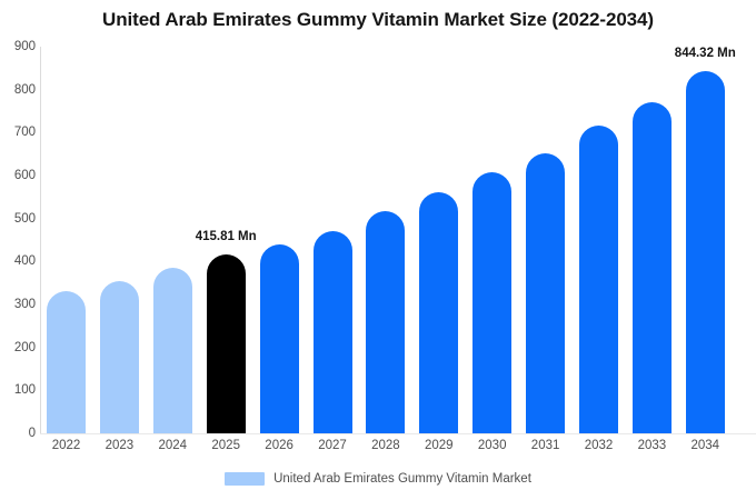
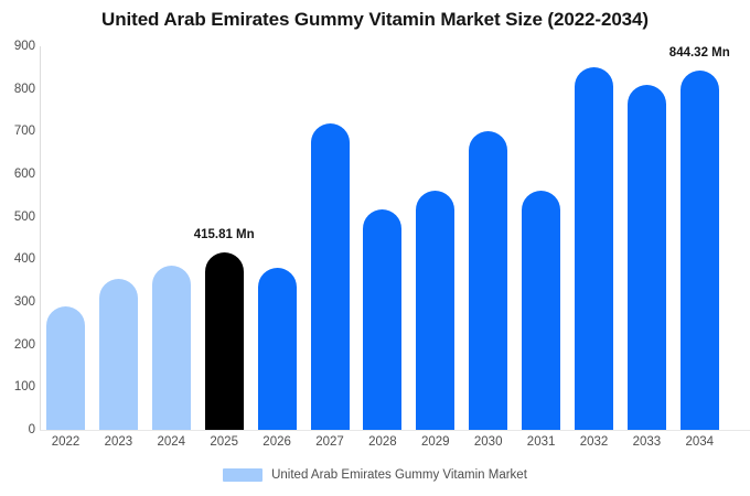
2022: 330 -> 290
2026: 440 -> 380
2027: 470 -> 720
2030: 610 -> 700
2031: 650 -> 560
2032: 720 -> 850
2033: 770 -> 810
